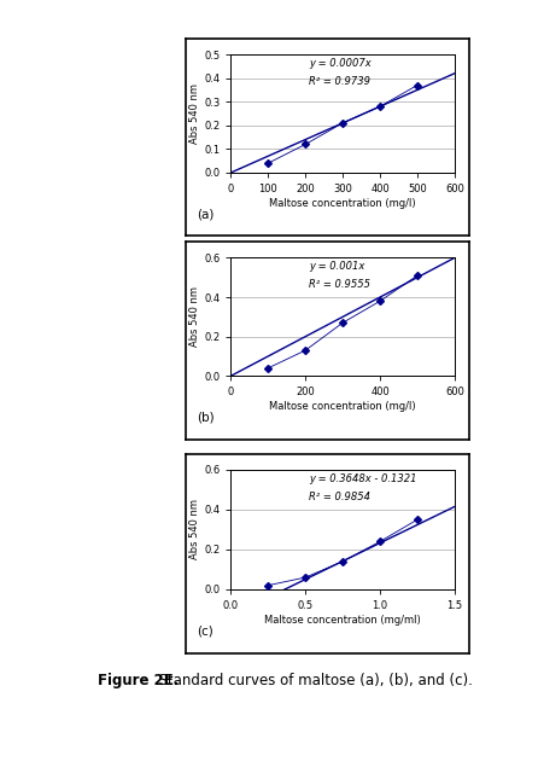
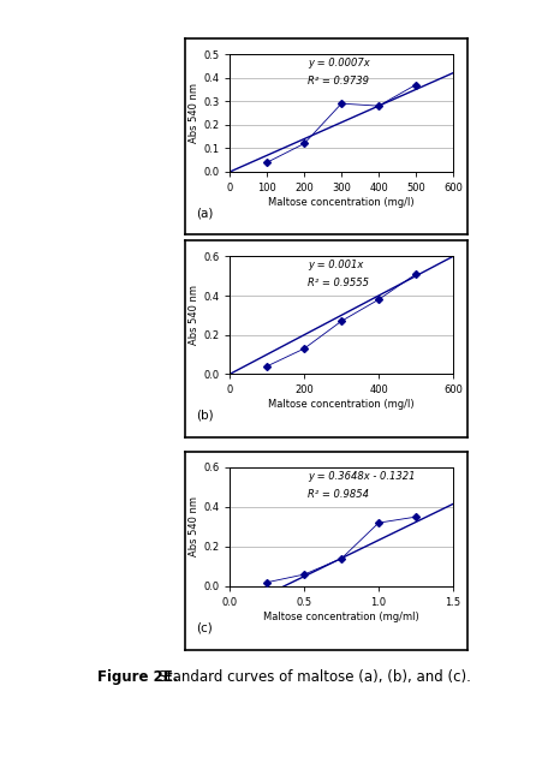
300: 0.21 -> 0.29
1.0: 0.24 -> 0.32
